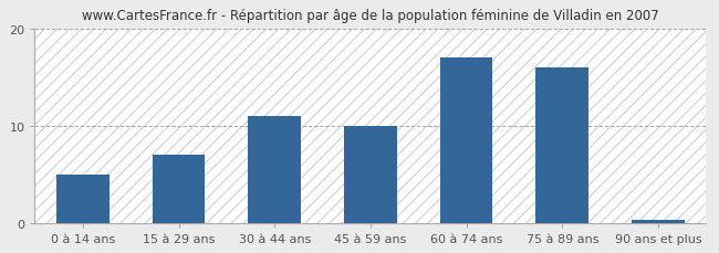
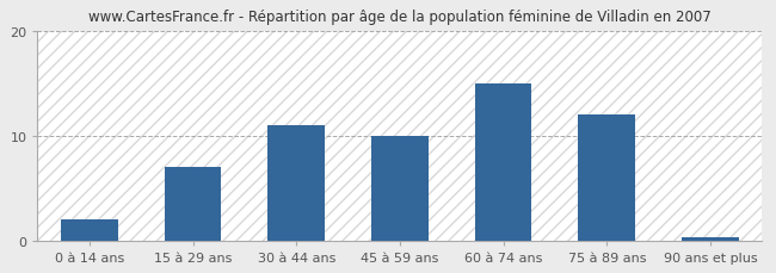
0 à 14 ans: 5.0 -> 2.0
60 à 74 ans: 17.0 -> 15.0
75 à 89 ans: 16.0 -> 12.0
